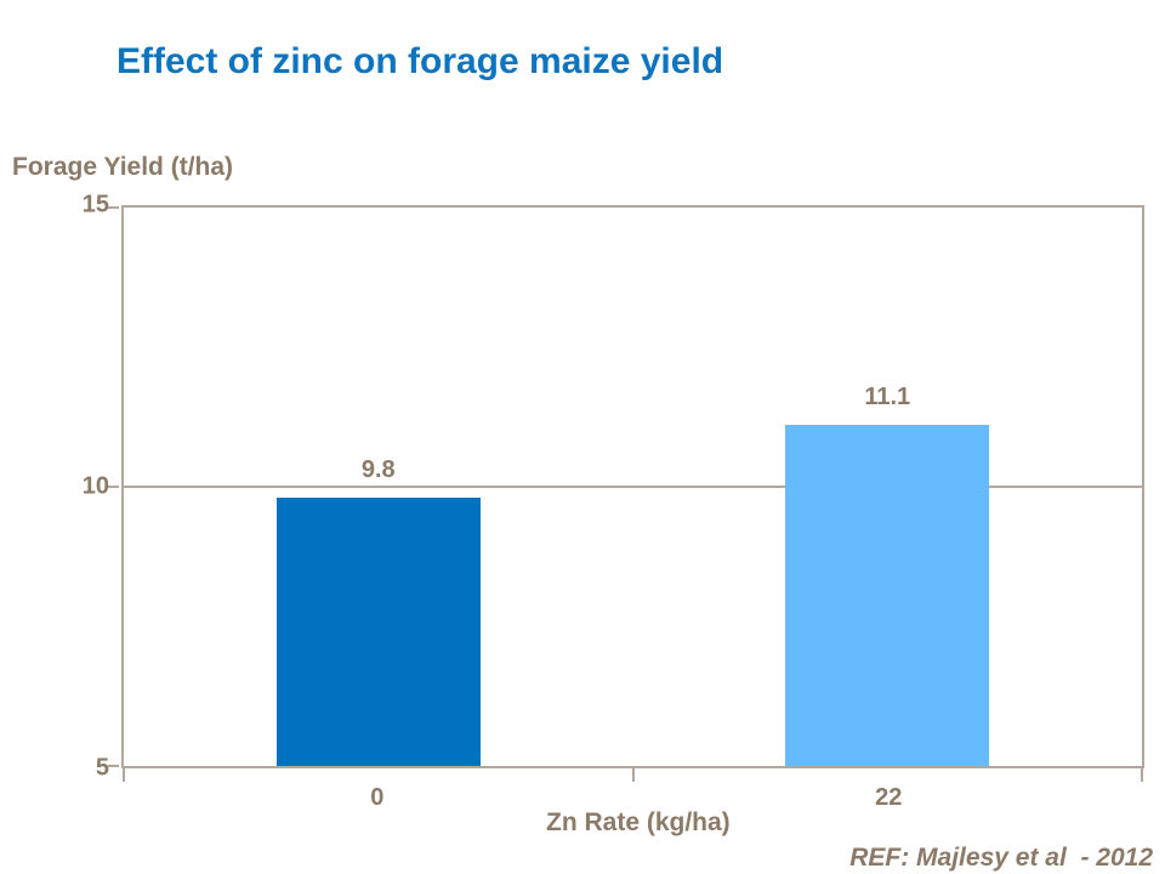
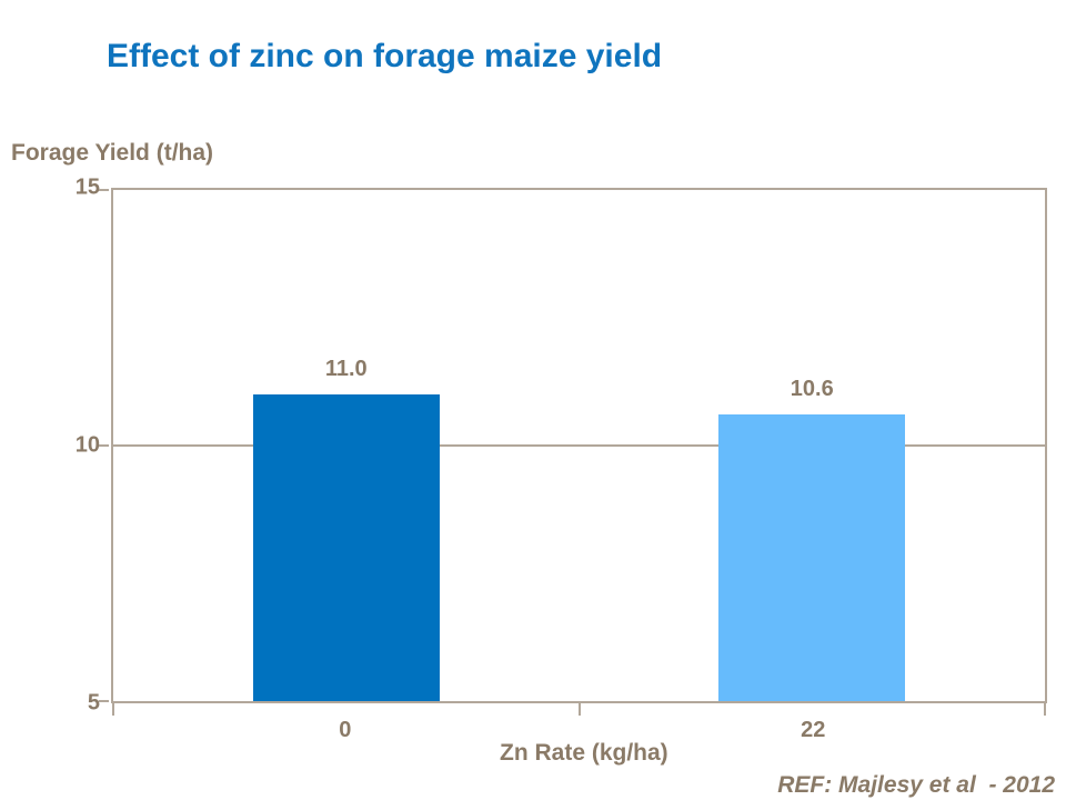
0: 9.8 -> 11.0
22: 11.1 -> 10.6
